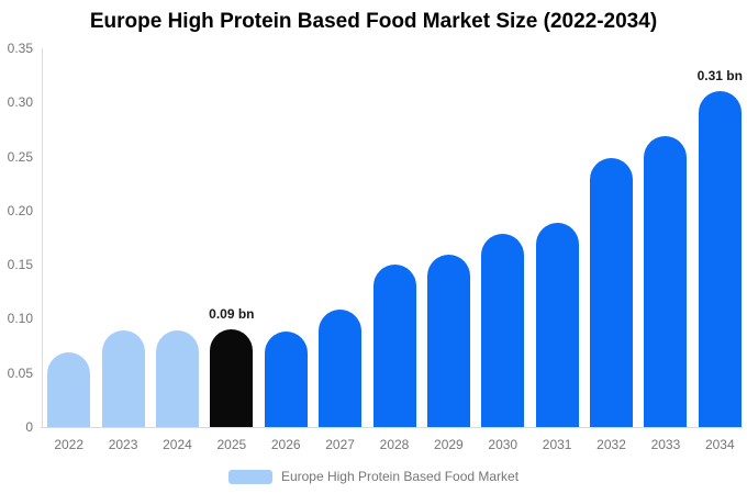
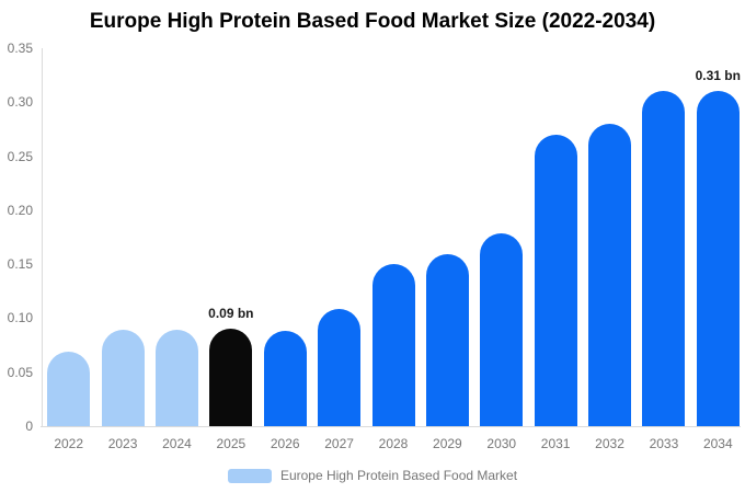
2031: 0.19 -> 0.27
2032: 0.25 -> 0.28
2033: 0.27 -> 0.31
